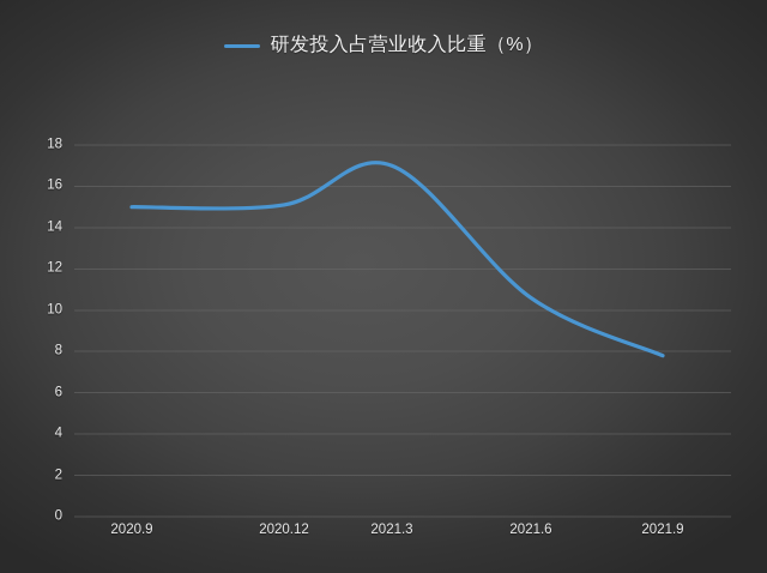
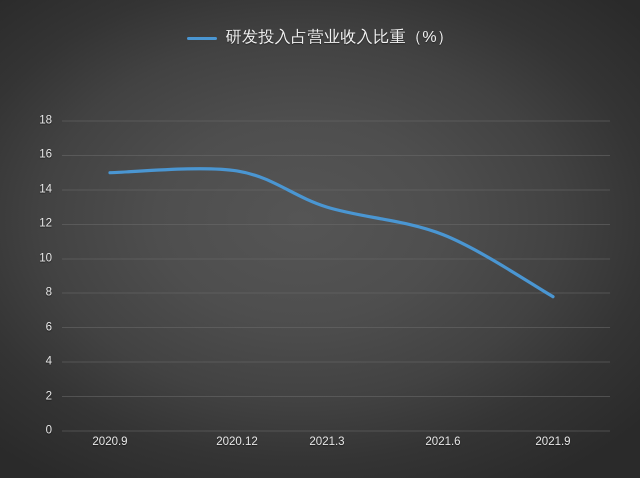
2021.3: 17.0 -> 13.0
2021.6: 10.6 -> 11.4
